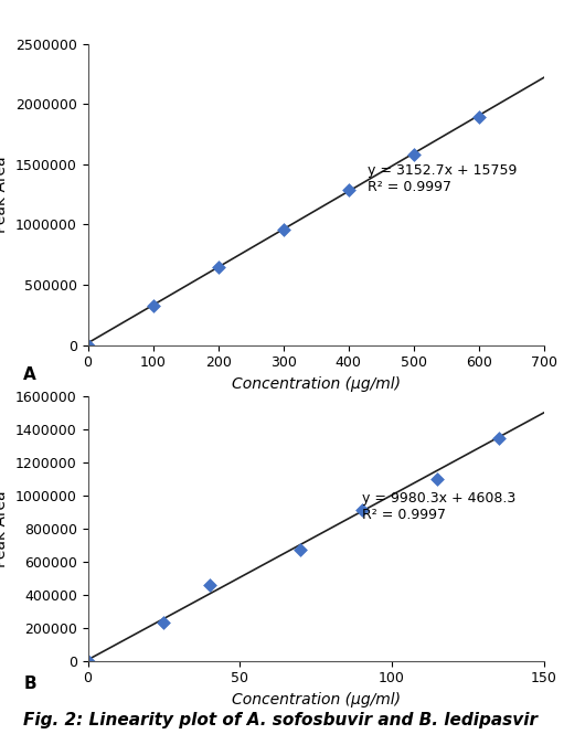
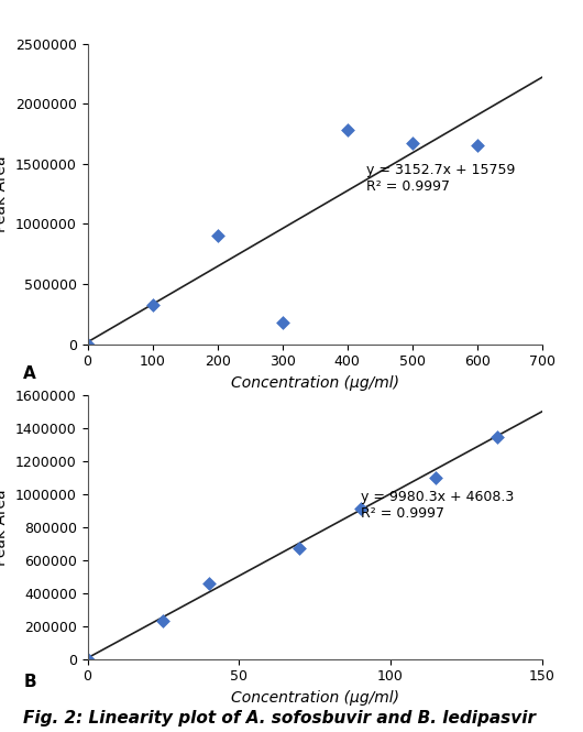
200: 650000 -> 900000
300: 960000 -> 180000
400: 1290000 -> 1780000
500: 1580000 -> 1670000
600: 1890000 -> 1660000
